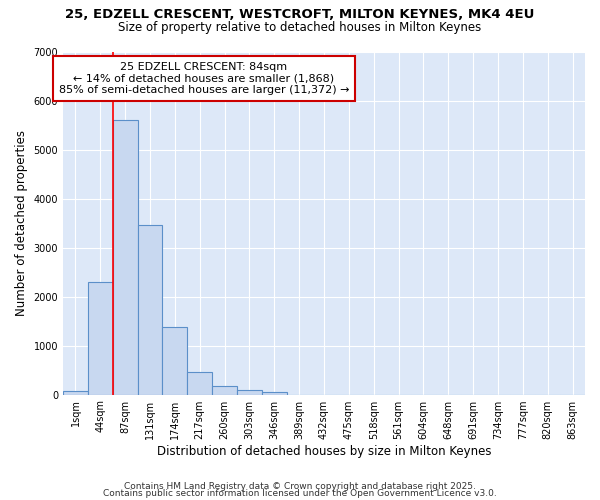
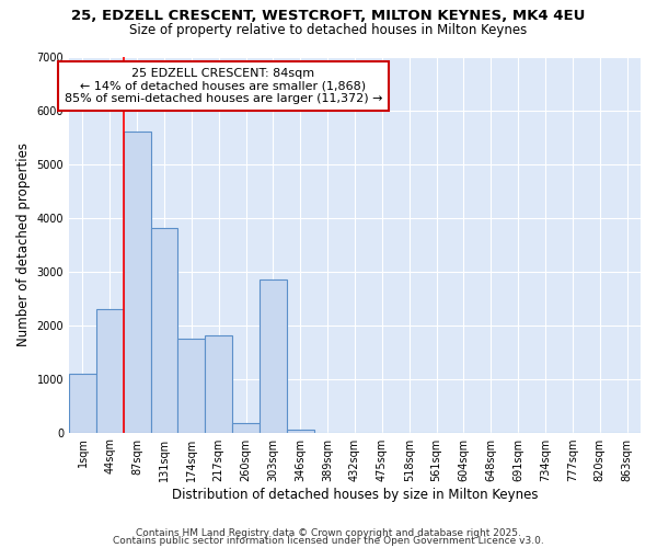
1sqm: 80 -> 1100
131sqm: 3450 -> 3800
174sqm: 1370 -> 1750
217sqm: 470 -> 1800
303sqm: 90 -> 2850
